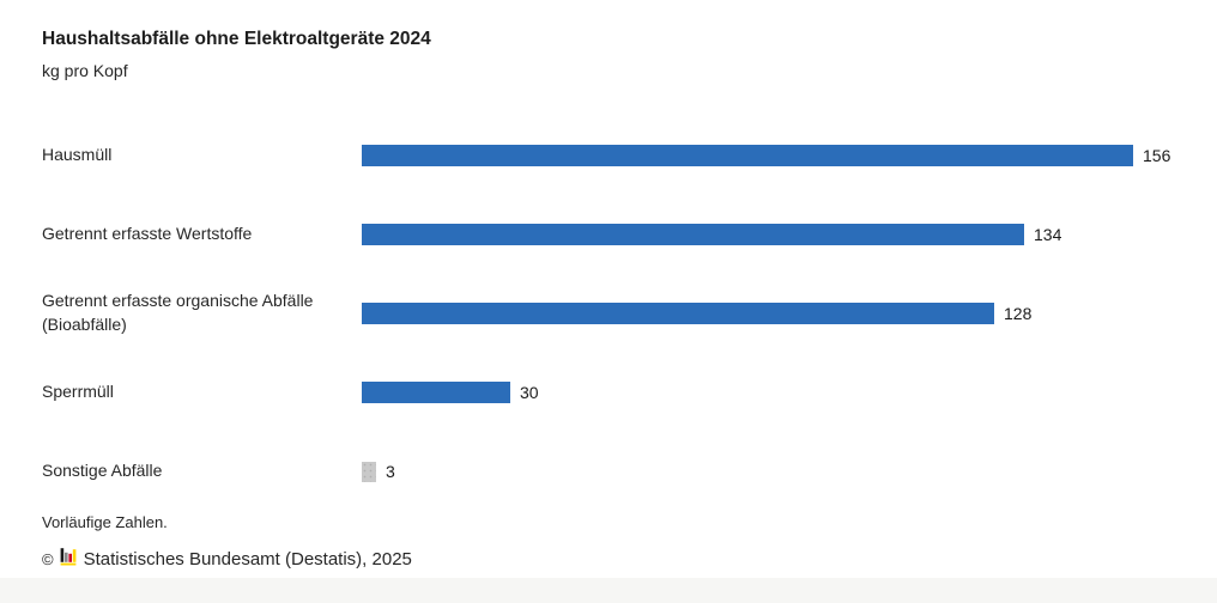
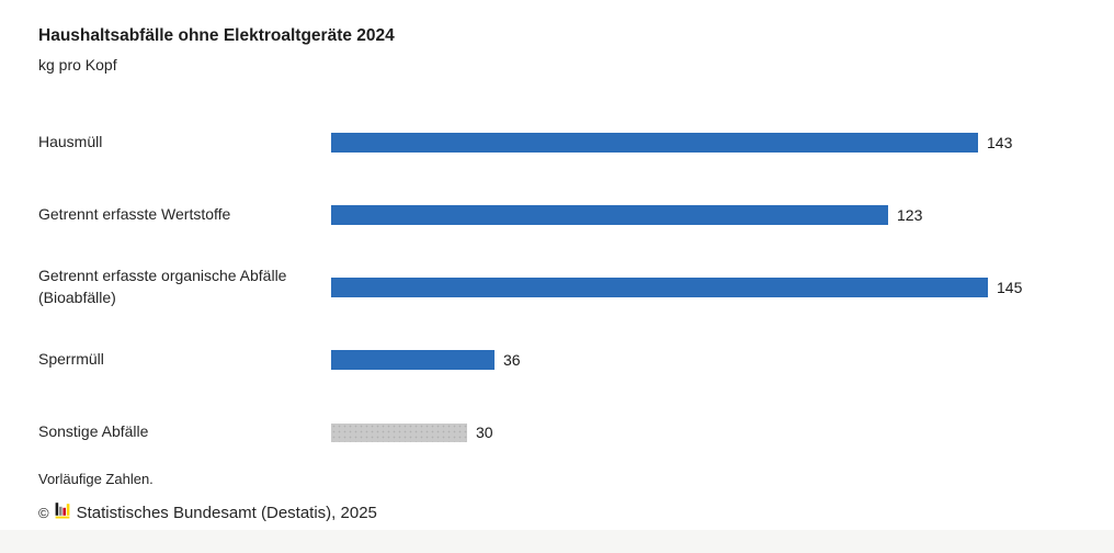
Hausmüll: 156 -> 143
Getrennt erfasste Wertstoffe: 134 -> 123
Getrennt erfasste organische Abfälle (Bioabfälle): 128 -> 145
Sperrmüll: 30 -> 36
Sonstige Abfälle: 3 -> 30
